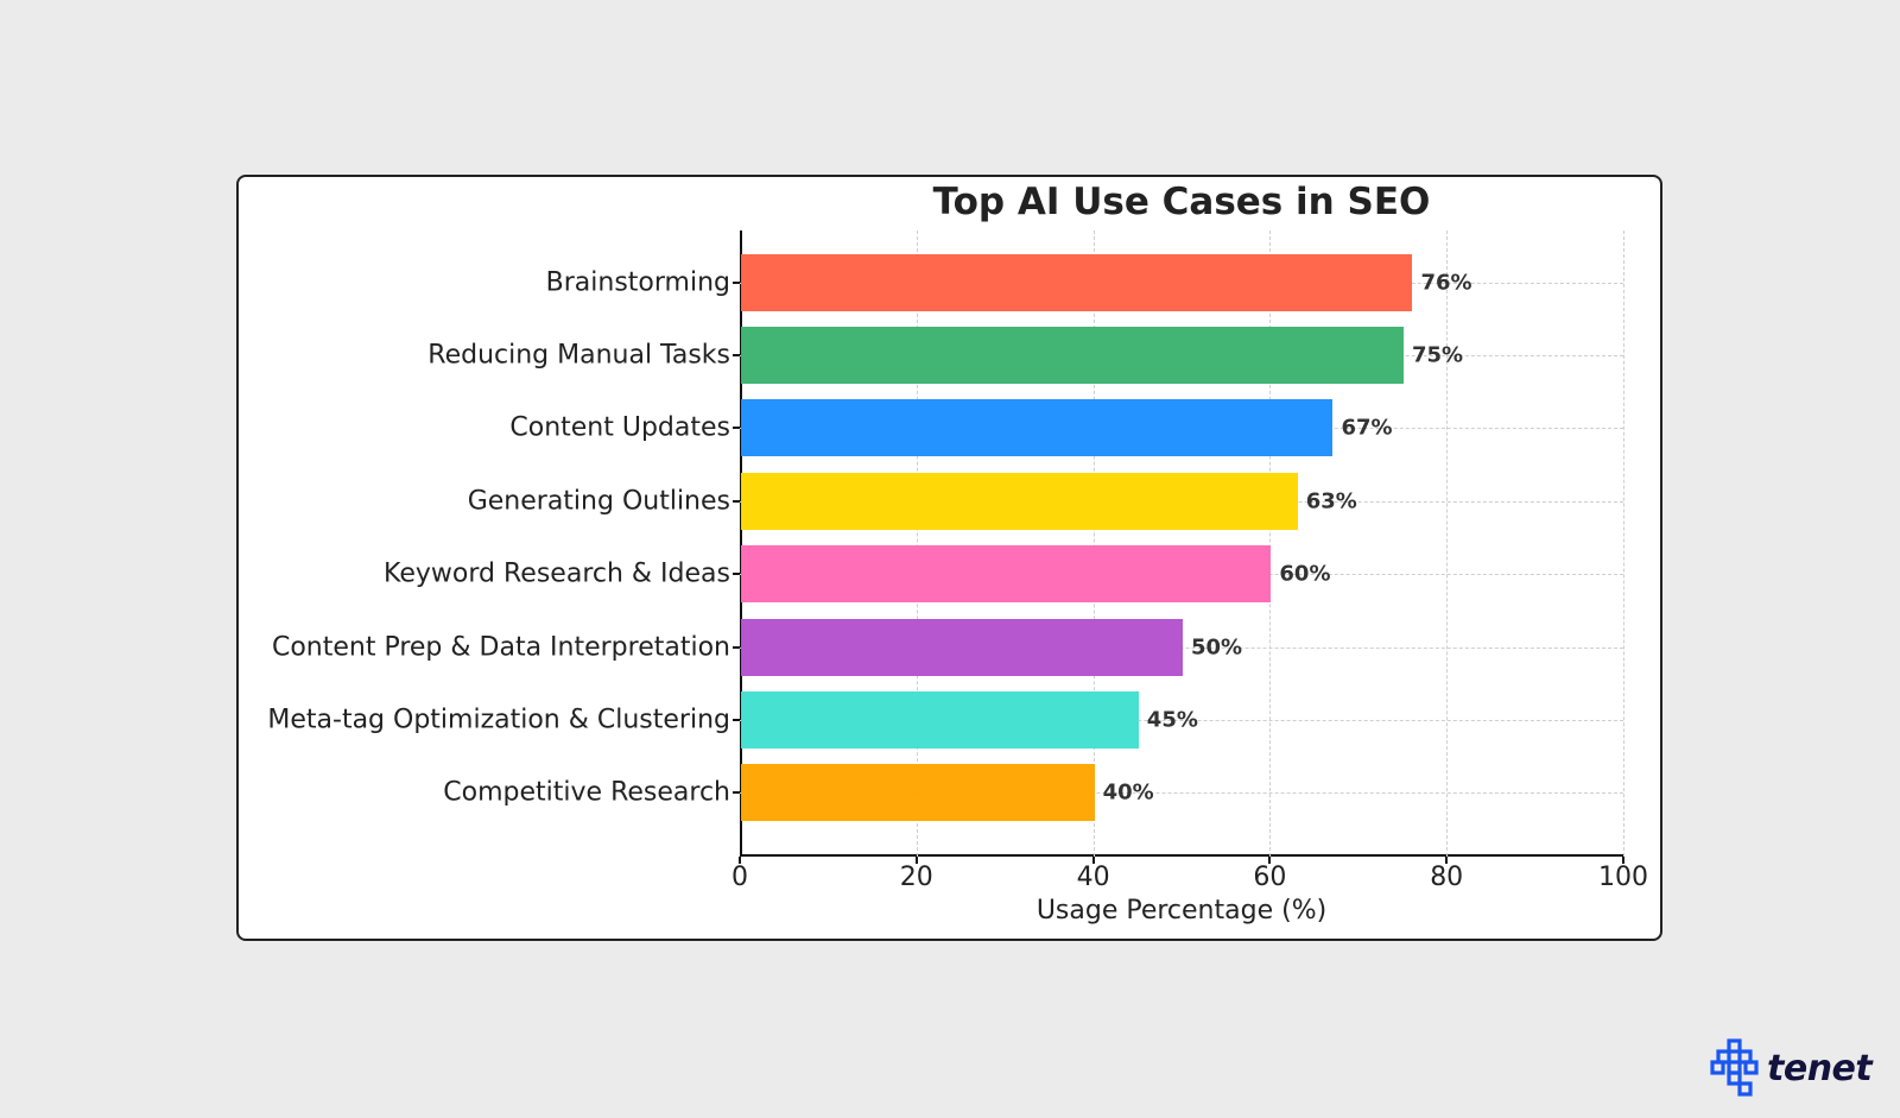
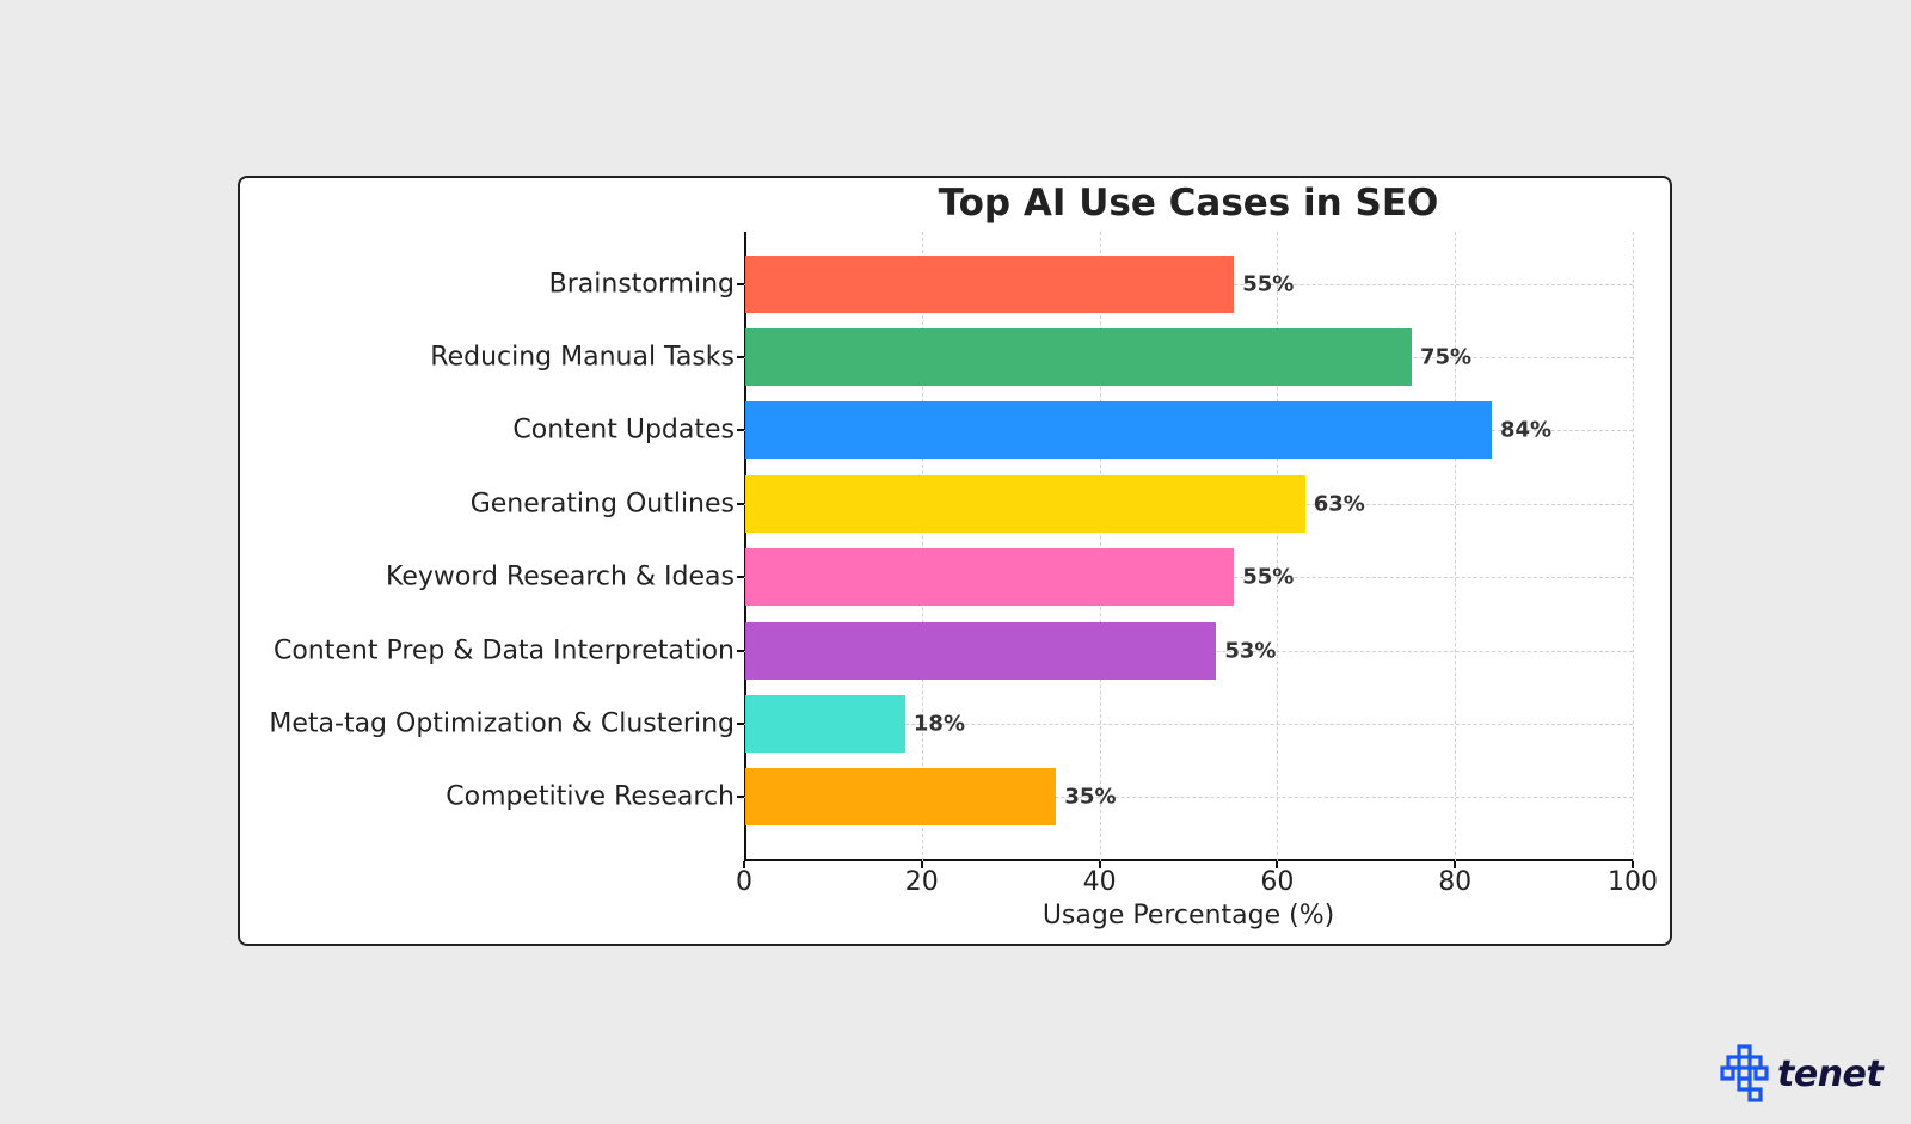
Brainstorming: 76% -> 55%
Content Updates: 67% -> 84%
Keyword Research & Ideas: 60% -> 55%
Content Prep & Data Interpretation: 50% -> 53%
Meta-tag Optimization & Clustering: 45% -> 18%
Competitive Research: 40% -> 35%
